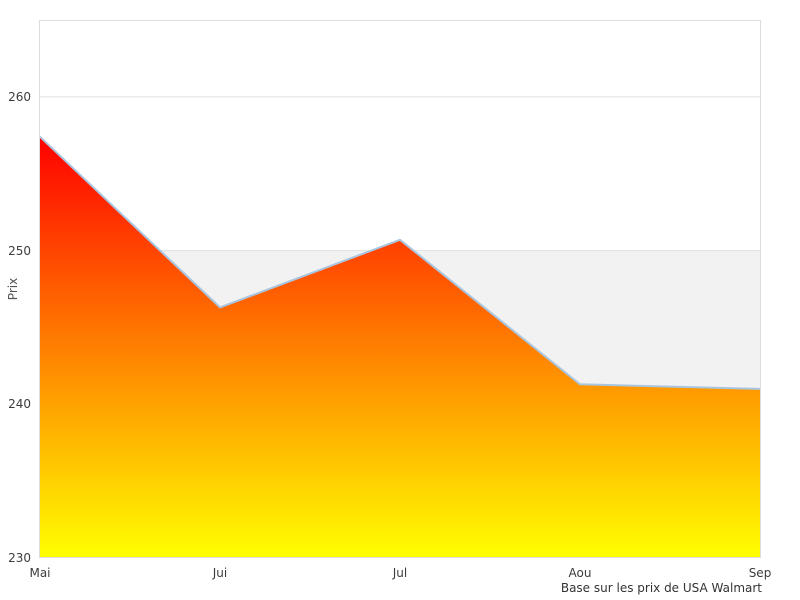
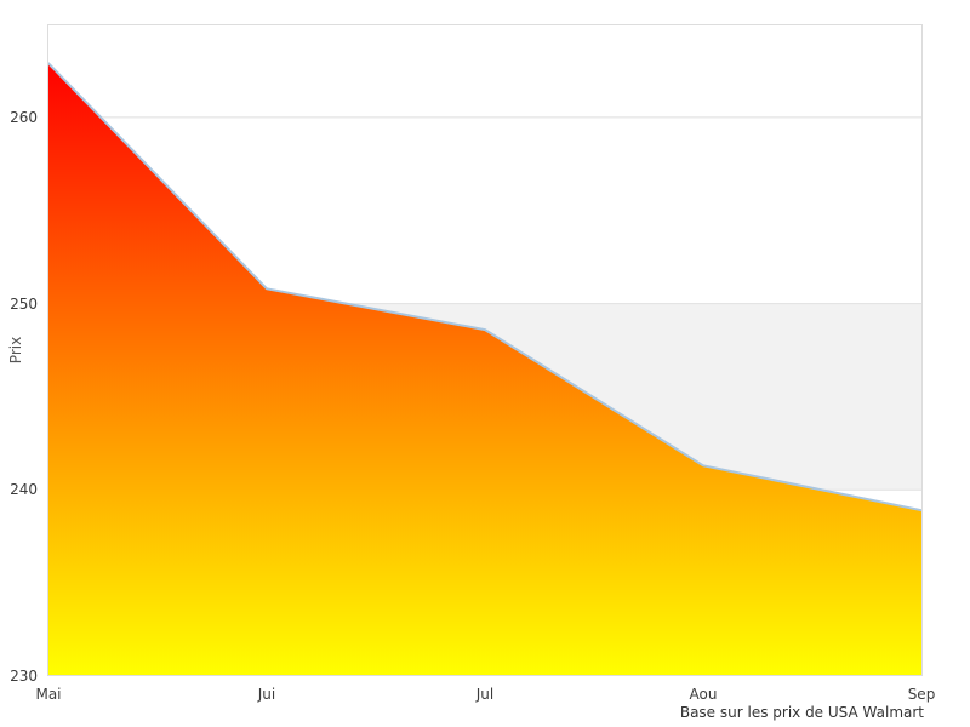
Mai: 257.4 -> 262.9
Jui: 246.3 -> 250.8
Jul: 250.7 -> 248.6
Sep: 241.0 -> 238.9
